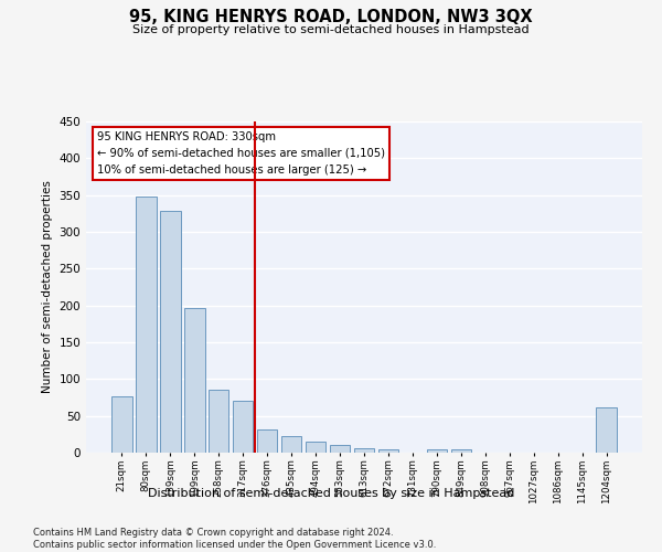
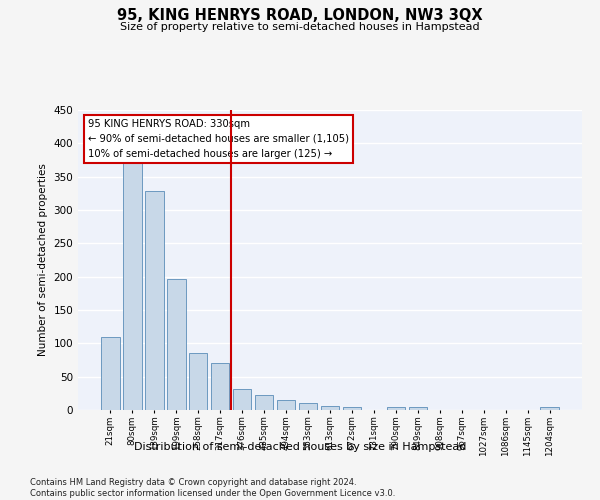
21sqm: 76 -> 110
80sqm: 348 -> 375
1204sqm: 62 -> 4
